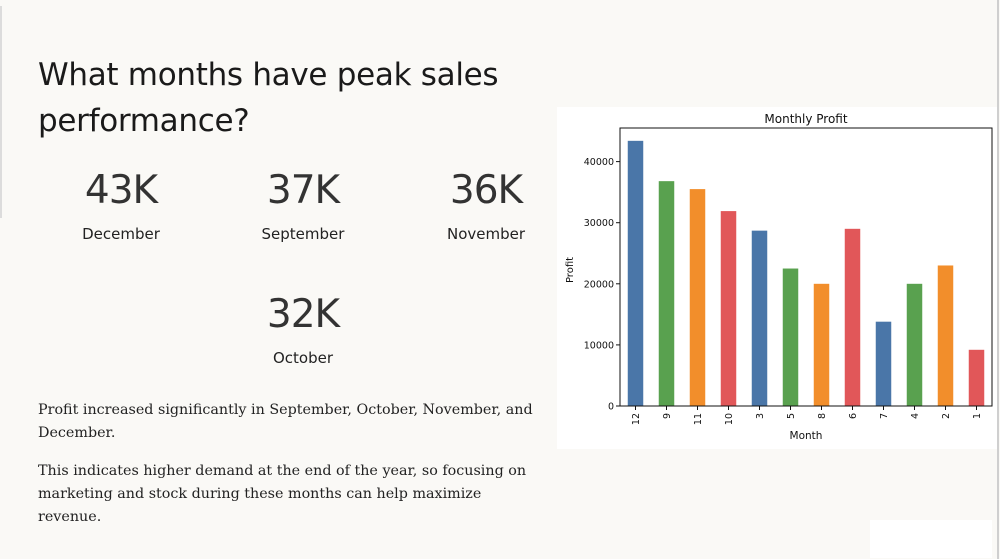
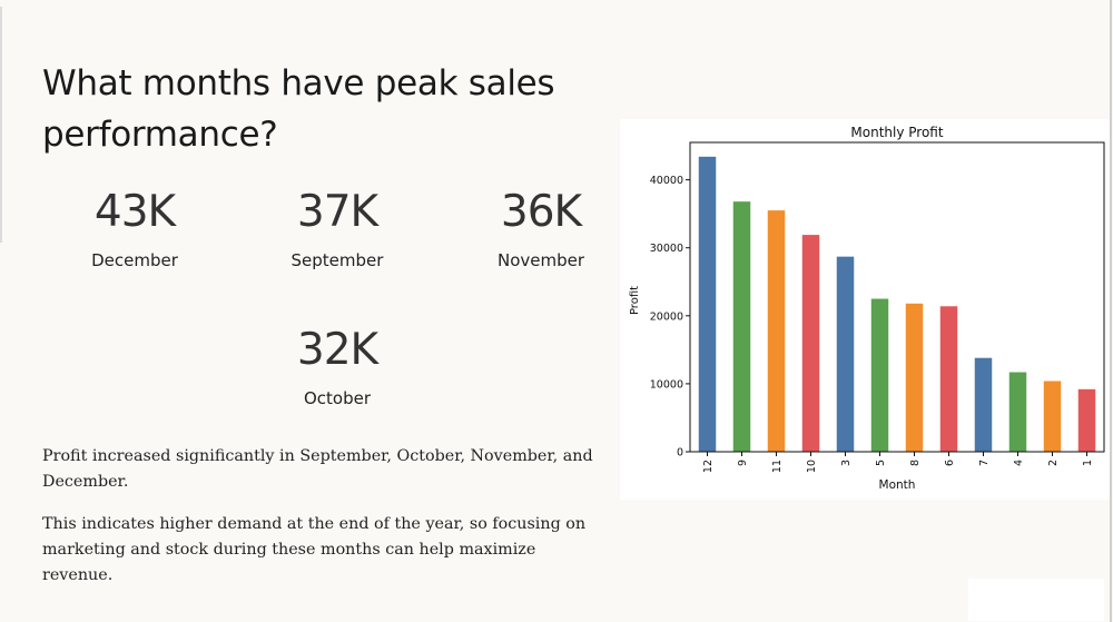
8: 20000 -> 22000
6: 29000 -> 21000
4: 20000 -> 12000
2: 23000 -> 10000
